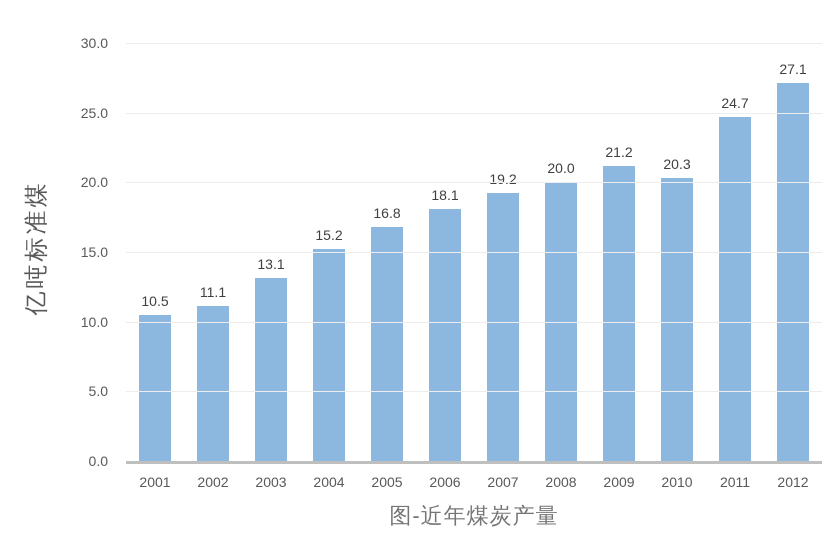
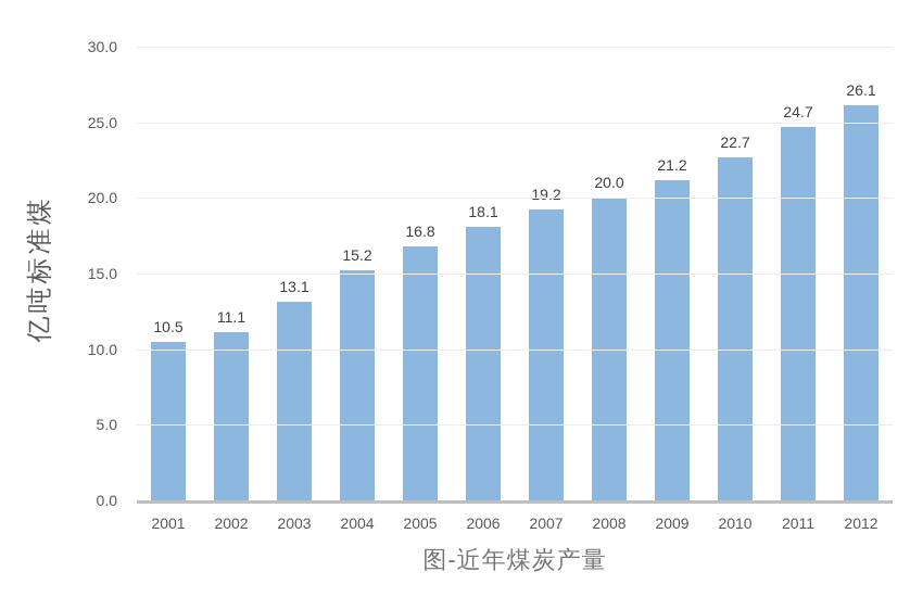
2010: 20.3 -> 22.7
2012: 27.1 -> 26.1
